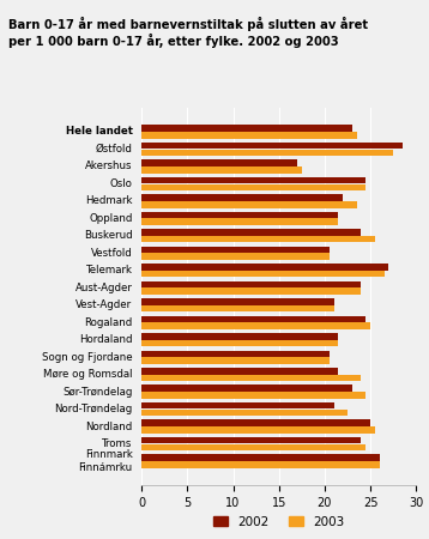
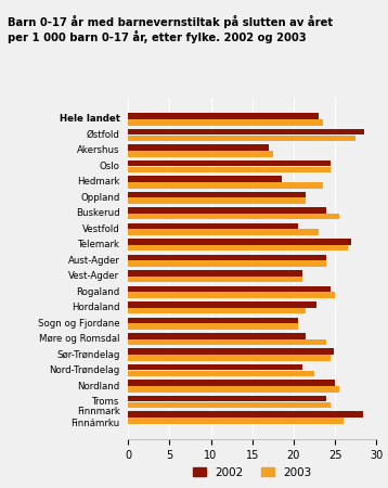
2002/Hedmark: 22.0 -> 18.6
2003/Vestfold: 20.5 -> 23.0
2002/Hordaland: 21.5 -> 22.8
2002/Sør-Trøndelag: 23.0 -> 24.8
2002/Finnmark Finnámrku: 26.0 -> 28.4
